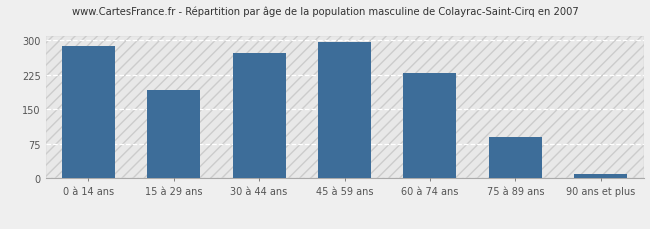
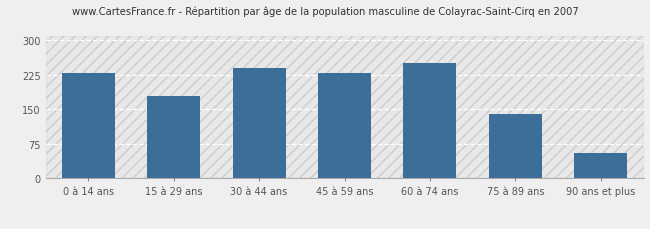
0 à 14 ans: 288 -> 230
15 à 29 ans: 193 -> 180
30 à 44 ans: 272 -> 240
45 à 59 ans: 297 -> 230
60 à 74 ans: 230 -> 250
75 à 89 ans: 90 -> 140
90 ans et plus: 10 -> 55
